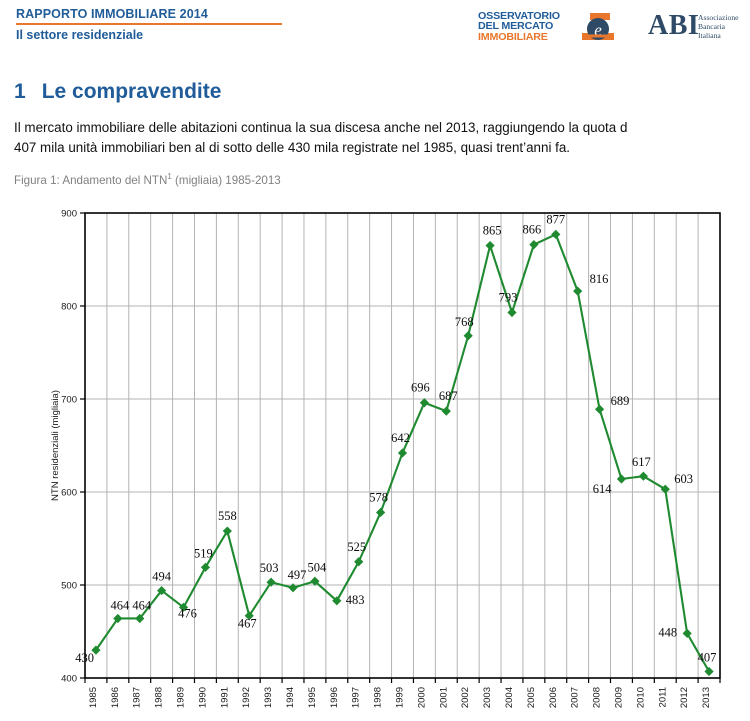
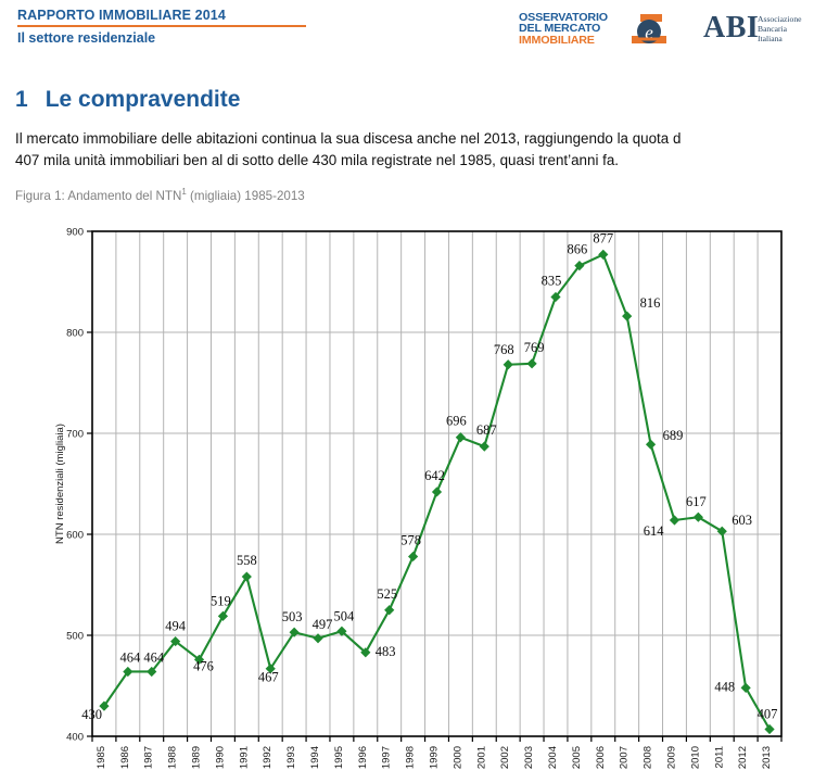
2003: 865 -> 769
2004: 793 -> 835
